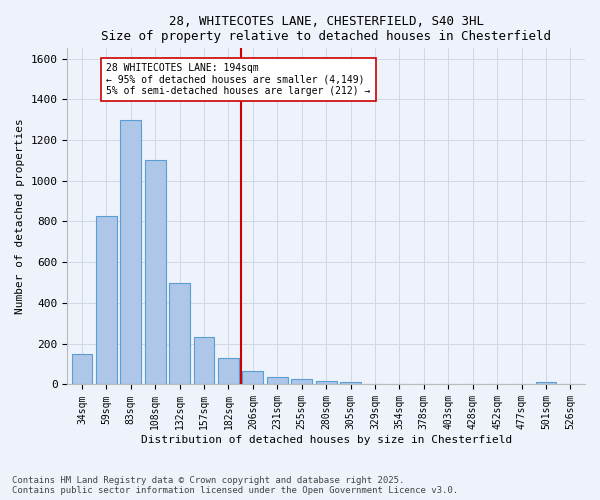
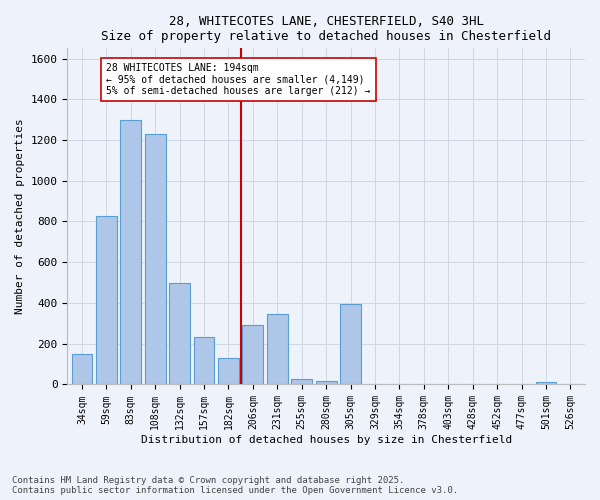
108sqm: 1100 -> 1230
206sqm: 65 -> 290
231sqm: 35 -> 345
305sqm: 10 -> 395
